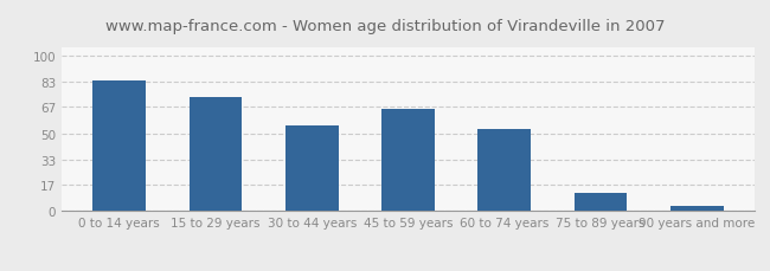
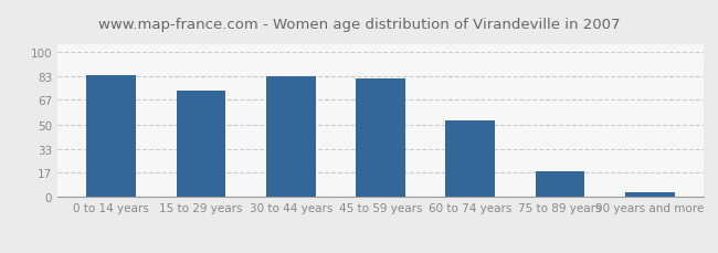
30 to 44 years: 55 -> 83
45 to 59 years: 66 -> 82
75 to 89 years: 12 -> 18
